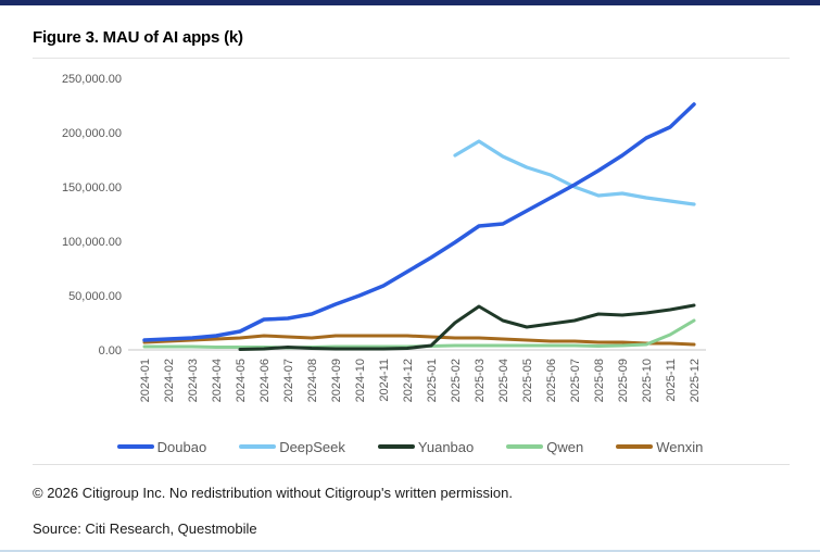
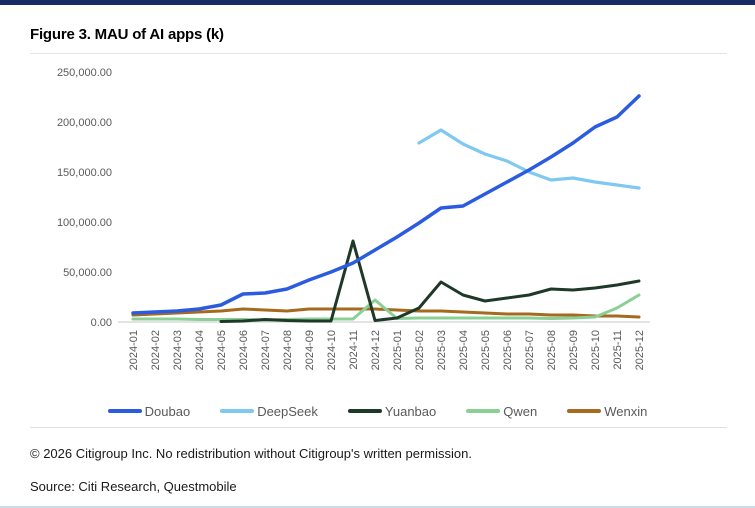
Yuanbao/2024-11: 1000 -> 81000
Qwen/2024-12: 3000 -> 22000
Yuanbao/2025-02: 25000 -> 14000
